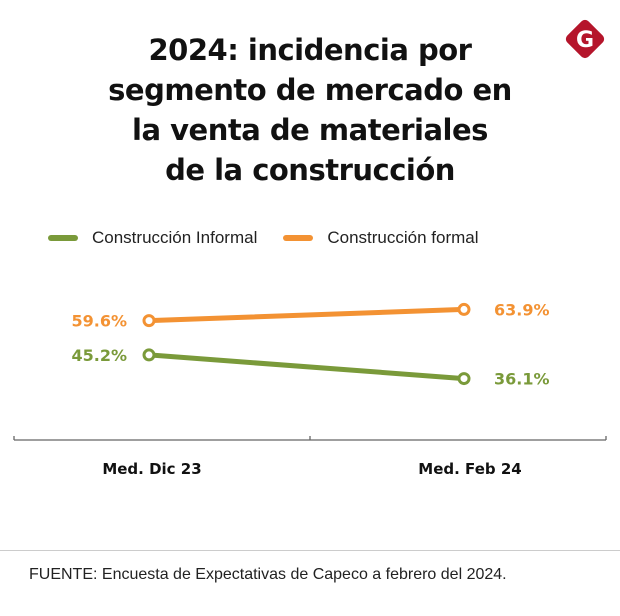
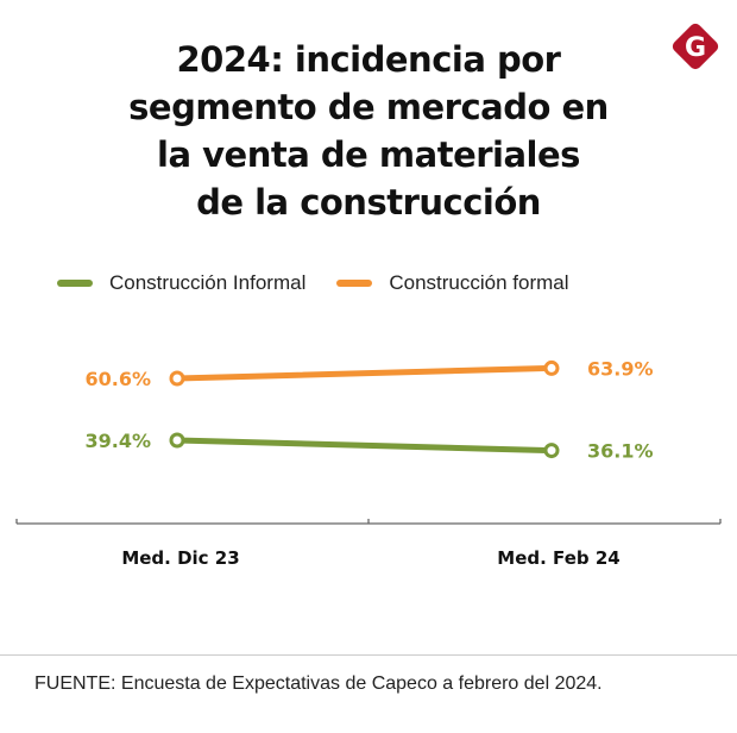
Construcción Informal/Med. Dic 23: 45.2% -> 39.4%
Construcción formal/Med. Dic 23: 59.6% -> 60.6%
